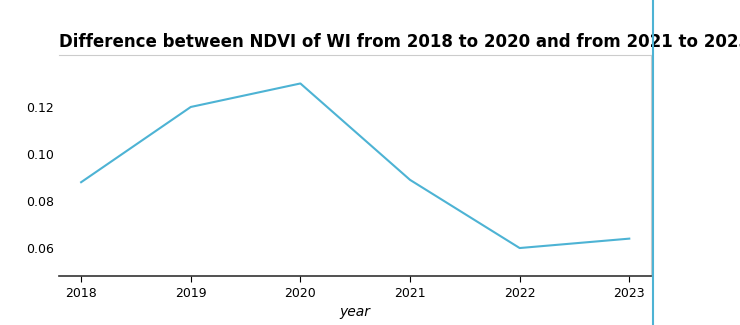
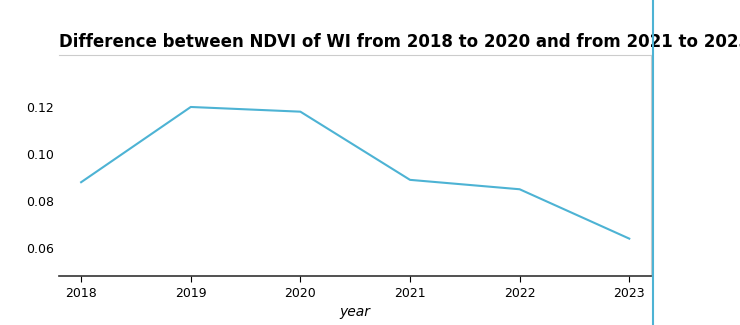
2020: 0.130 -> 0.118
2022: 0.060 -> 0.085
